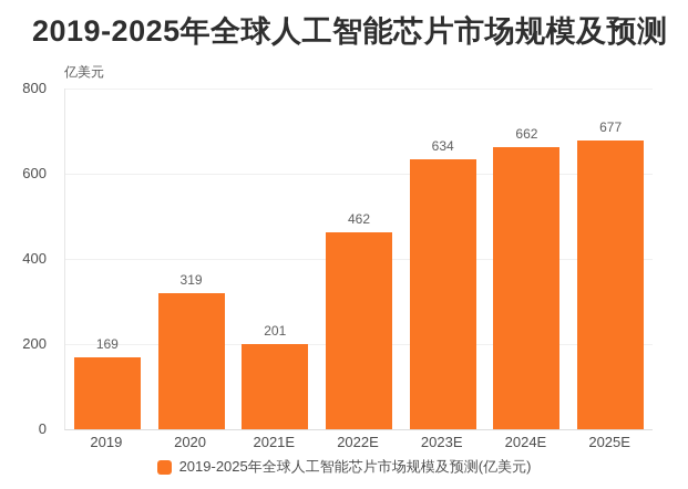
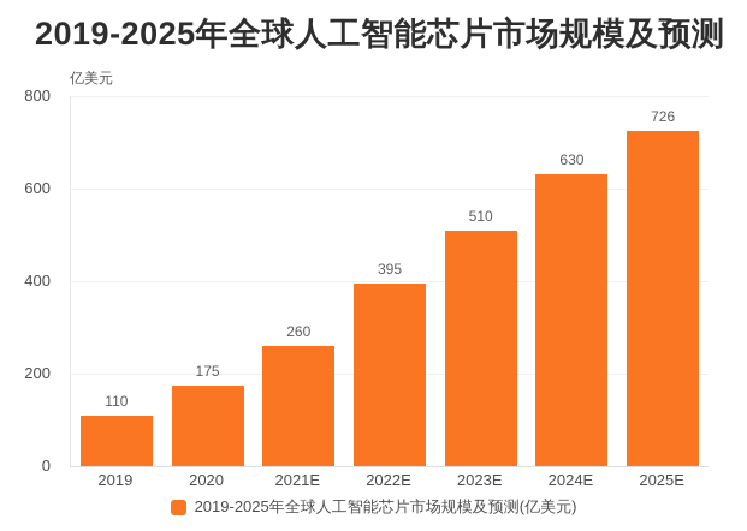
2019: 169 -> 110
2020: 319 -> 175
2021E: 201 -> 260
2022E: 462 -> 395
2023E: 634 -> 510
2024E: 662 -> 630
2025E: 677 -> 726
